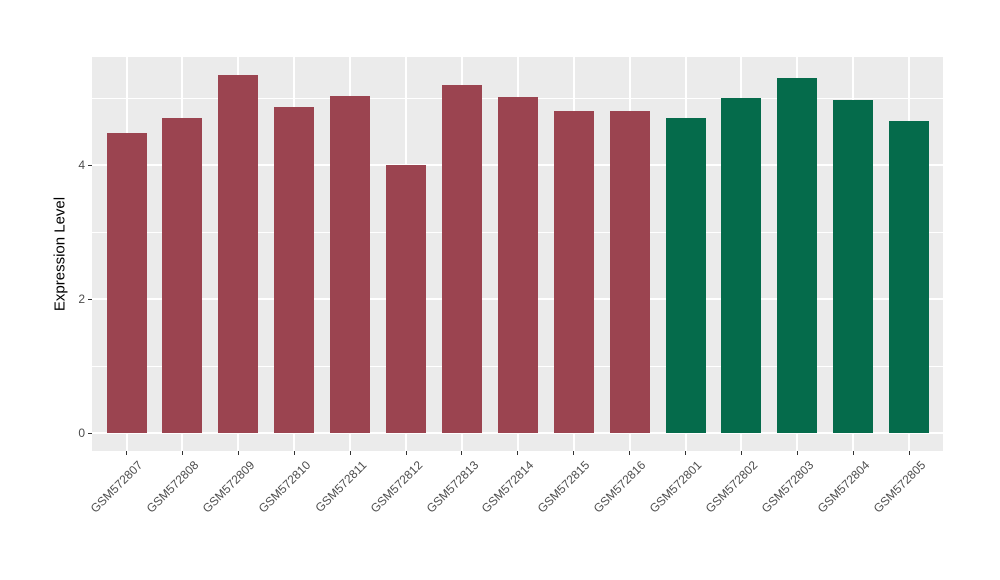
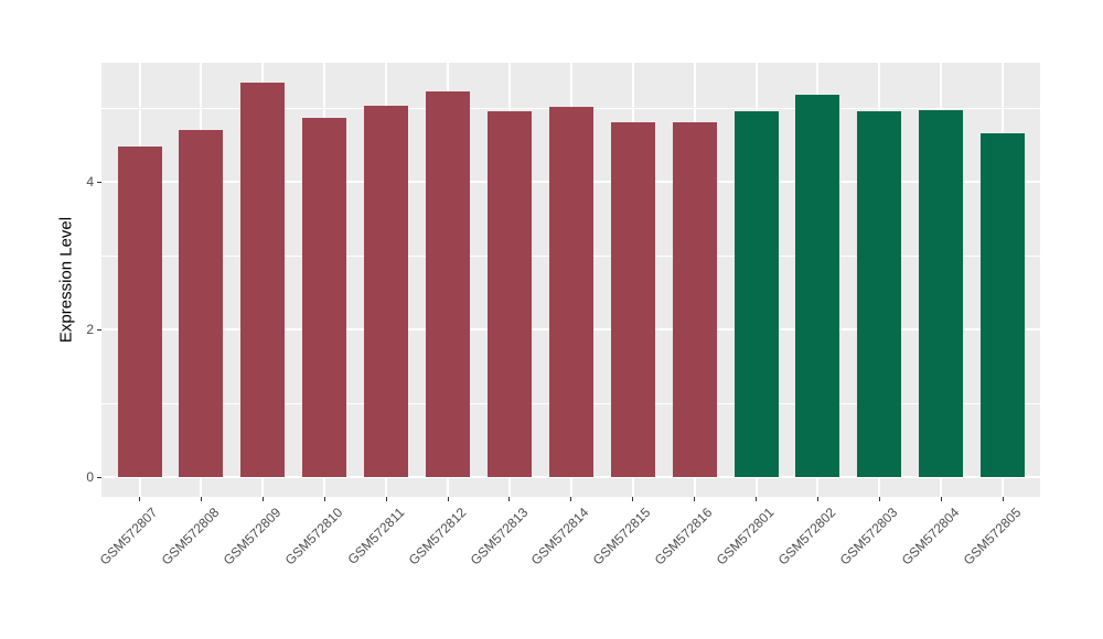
GSM572812: 4.0 -> 5.2
GSM572813: 5.2 -> 5.0
GSM572801: 4.7 -> 5.0
GSM572802: 5.0 -> 5.2
GSM572803: 5.3 -> 5.0
